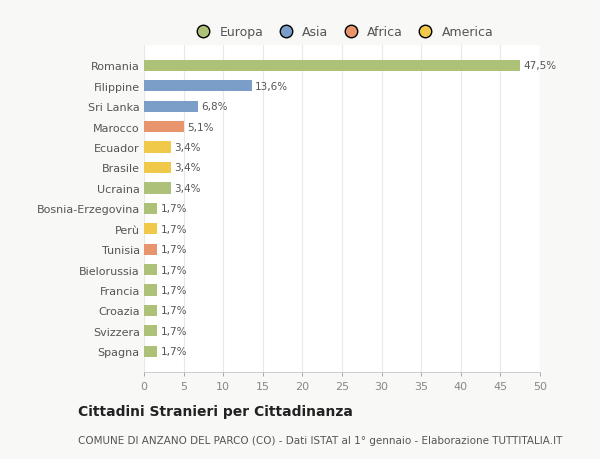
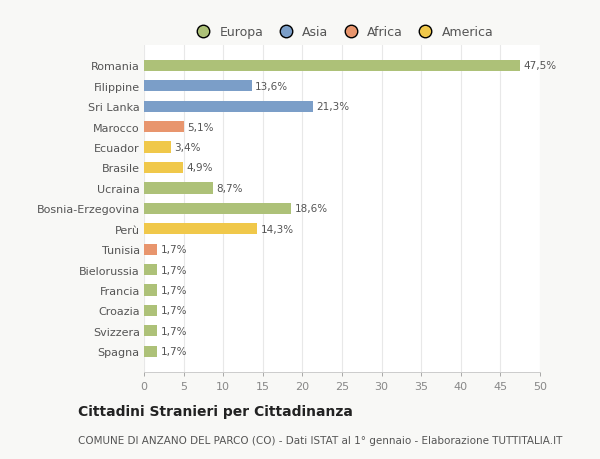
Sri Lanka: 6,8% -> 21,3%
Brasile: 3,4% -> 4,9%
Ucraina: 3,4% -> 8,7%
Bosnia-Erzegovina: 1,7% -> 18,6%
Perù: 1,7% -> 14,3%
